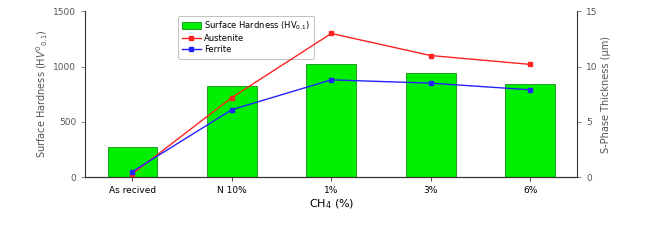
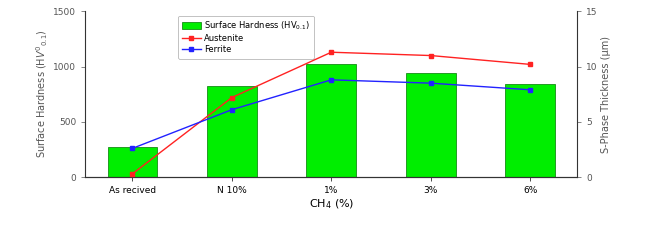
Ferrite/As recived: 0.5 -> 2.6
Austenite/1%: 13.0 -> 11.3
